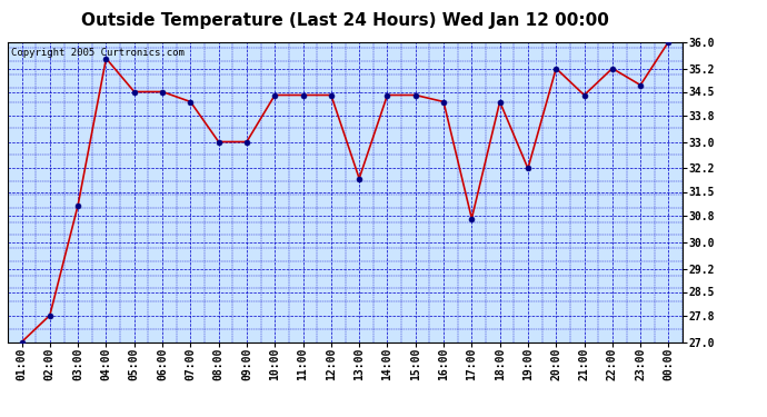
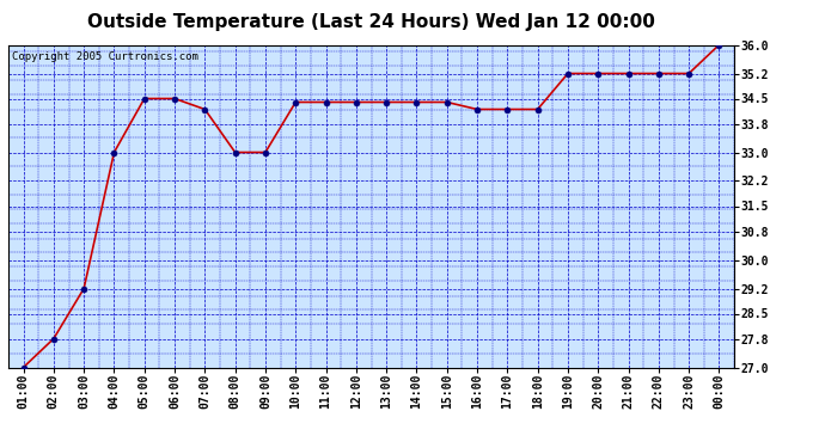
03:00: 31.1 -> 29.2
04:00: 35.5 -> 33.0
13:00: 31.9 -> 34.4
17:00: 30.7 -> 34.2
19:00: 32.2 -> 35.2
21:00: 34.4 -> 35.2
23:00: 34.7 -> 35.2
